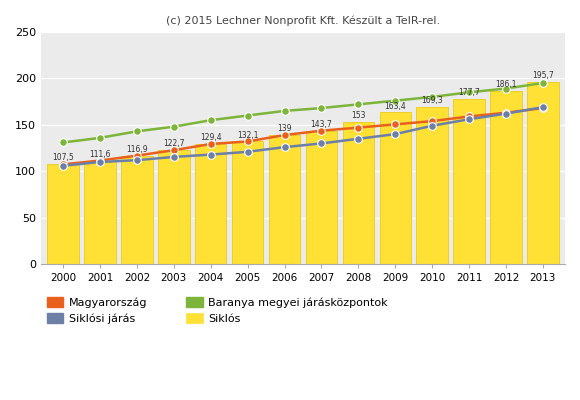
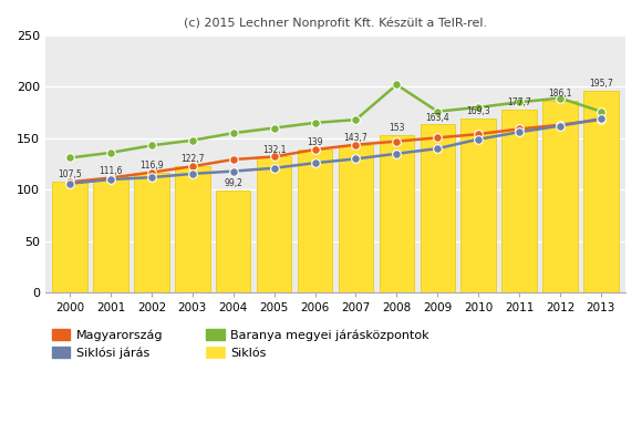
Siklós/2004: 129,4 -> 99,2
Baranya megyei járásközpontok/2008: 172 -> 202
Baranya megyei járásközpontok/2013: 195 -> 176
